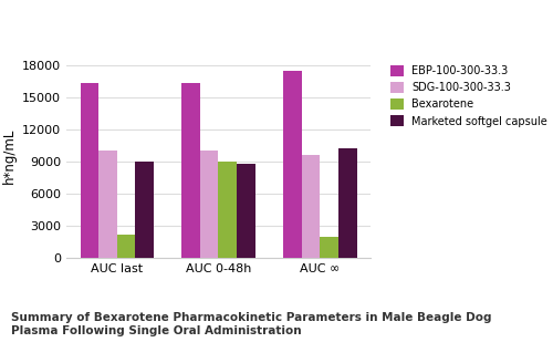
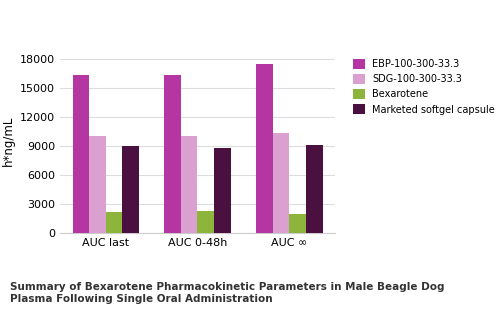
Bexarotene/AUC 0-48h: 9000 -> 2300
SDG-100-300-33.3/AUC ∞: 9600 -> 10300
Marketed softgel capsule/AUC ∞: 10200 -> 9100
